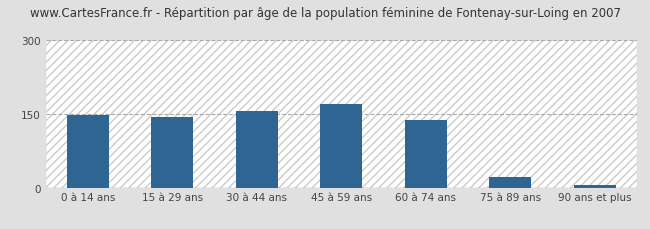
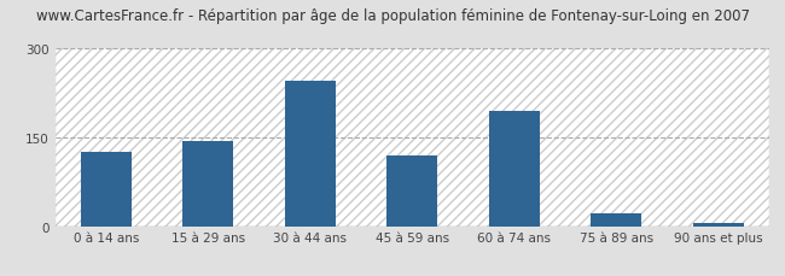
0 à 14 ans: 148 -> 125
30 à 44 ans: 157 -> 245
45 à 59 ans: 170 -> 120
60 à 74 ans: 138 -> 195
